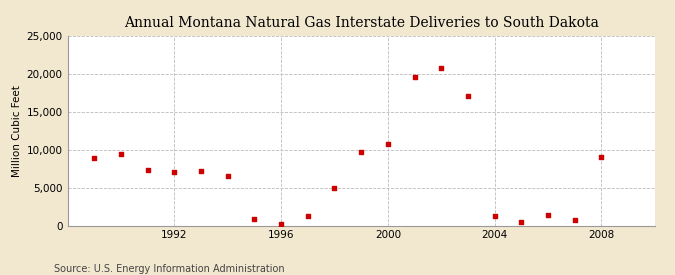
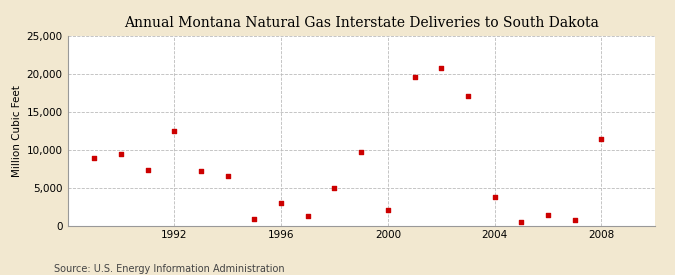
1992: 7,000 -> 12,400
1996: 200 -> 3,000
2000: 10,800 -> 2,000
2004: 1,200 -> 3,800
2008: 9,000 -> 11,400
